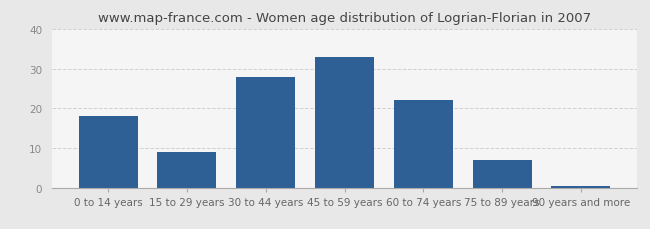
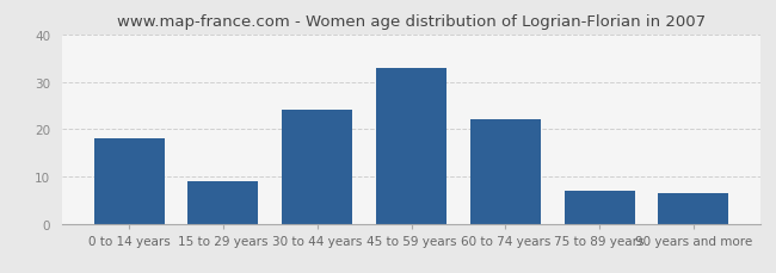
30 to 44 years: 28.0 -> 24.0
90 years and more: 0.5 -> 6.5
